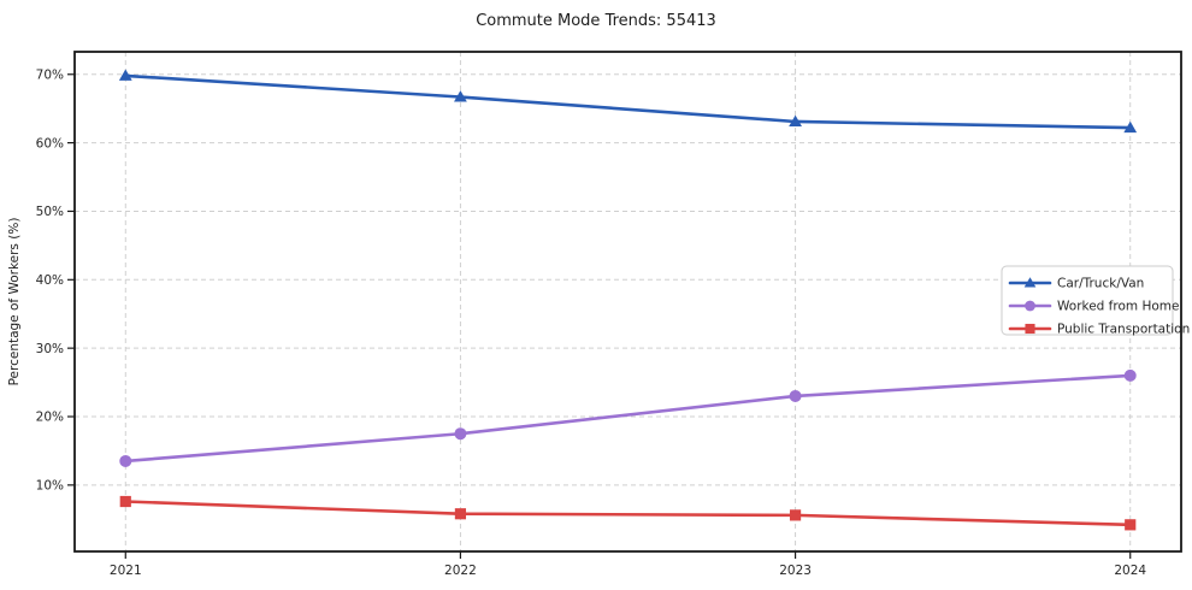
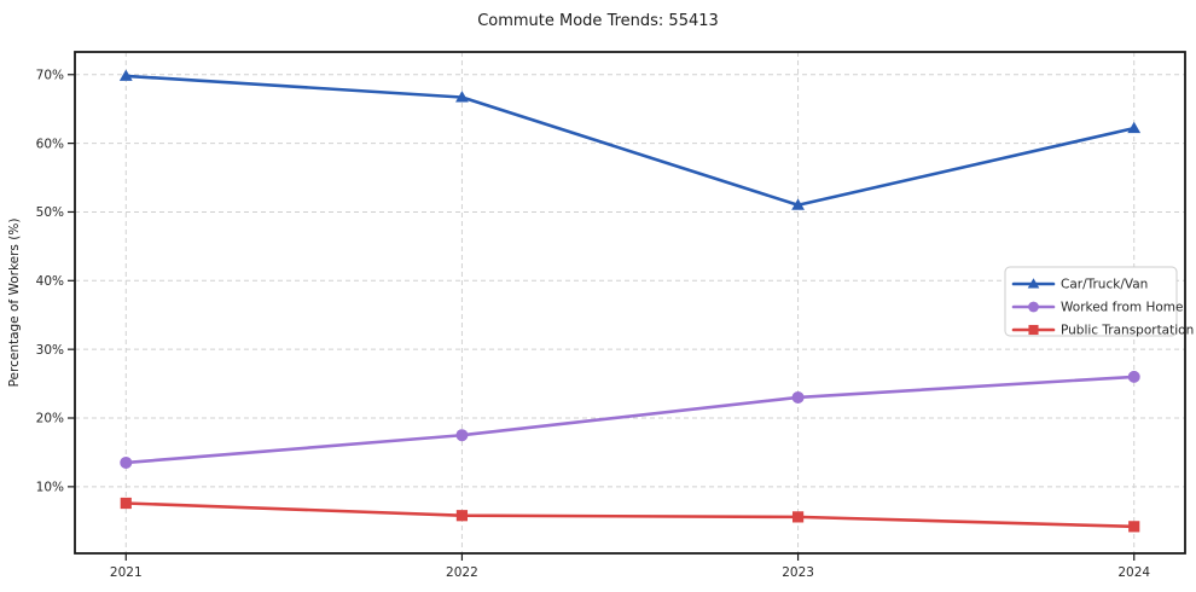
Car/Truck/Van/2023: 63% -> 51%
